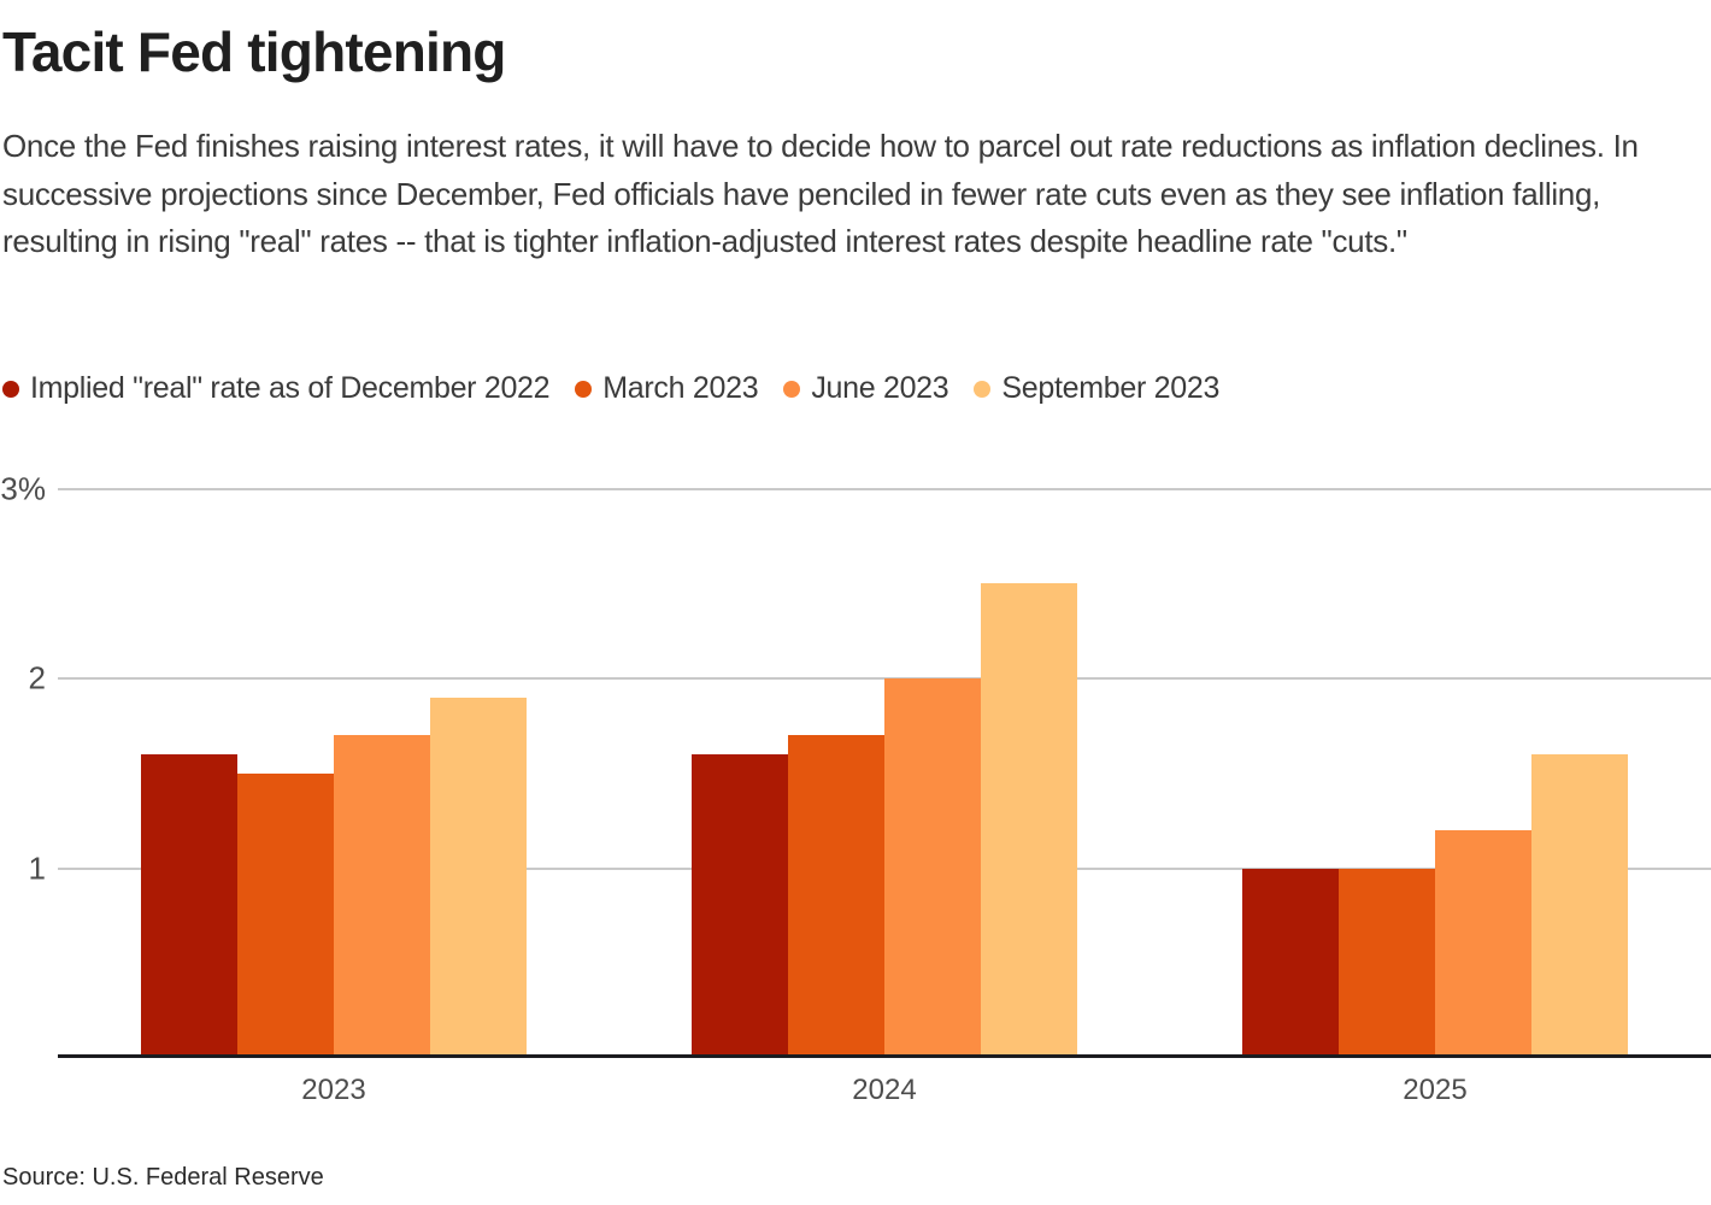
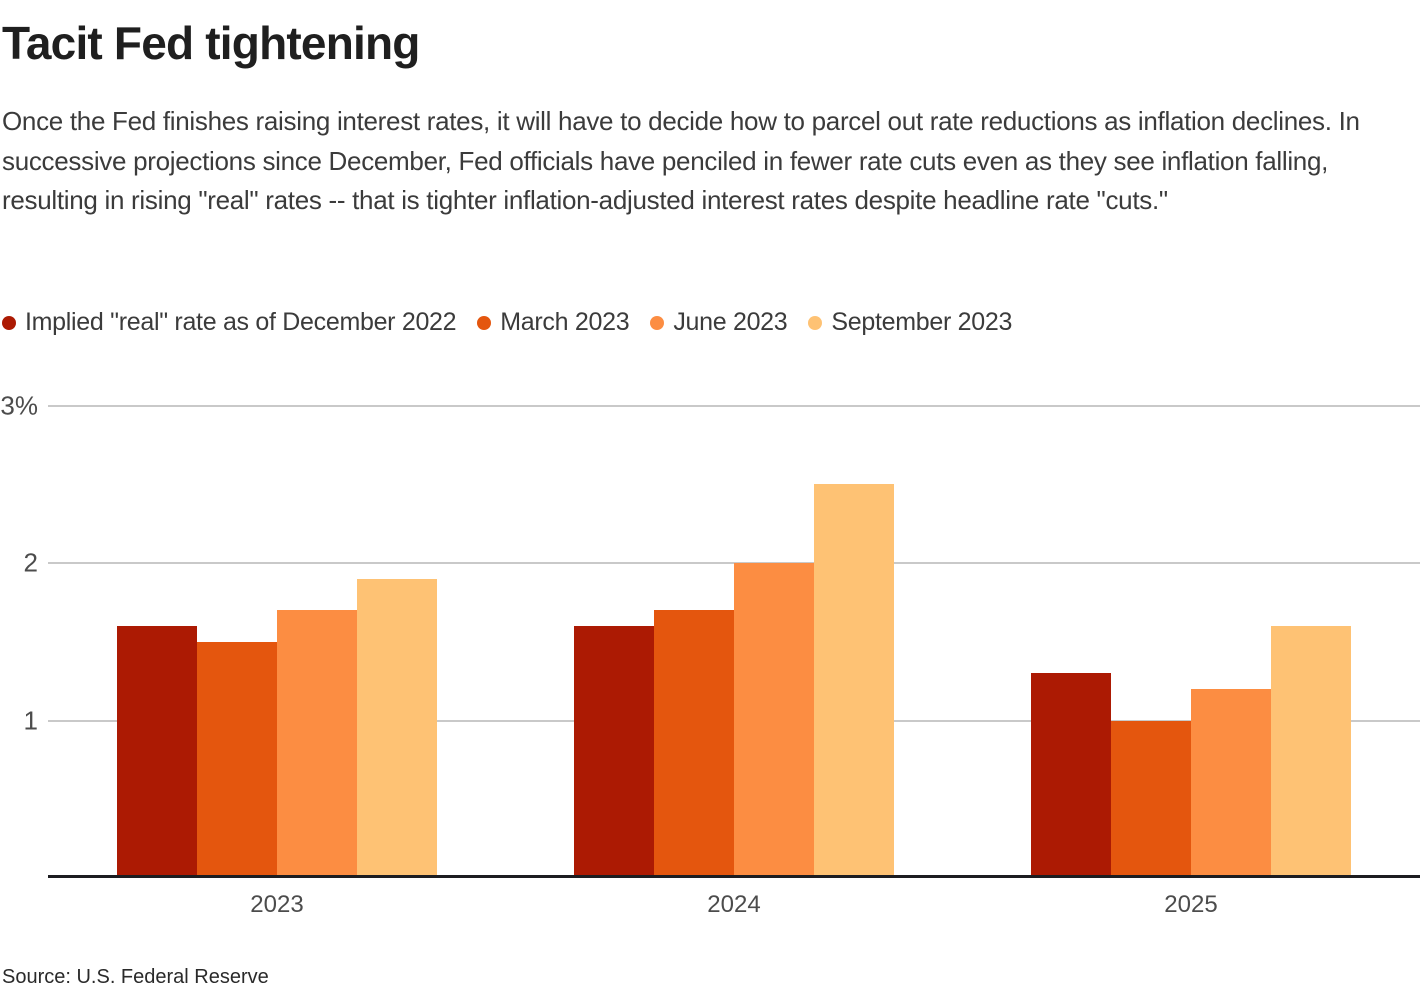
Implied "real" rate as of December 2022/2025: 1.0% -> 1.3%
